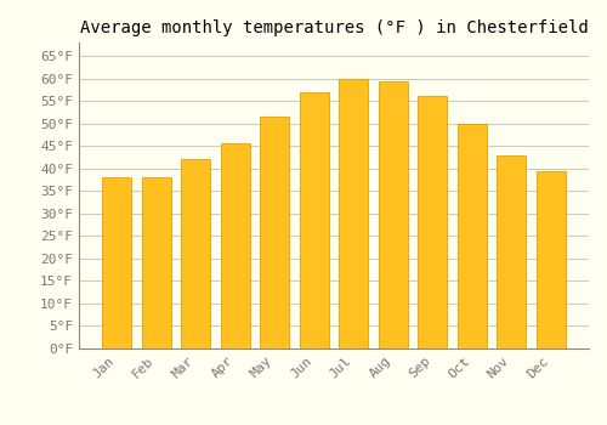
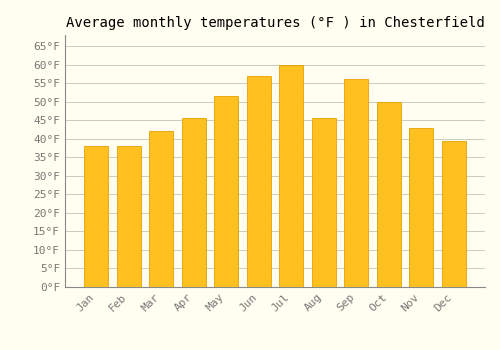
Aug: 59.5°F -> 45.5°F
